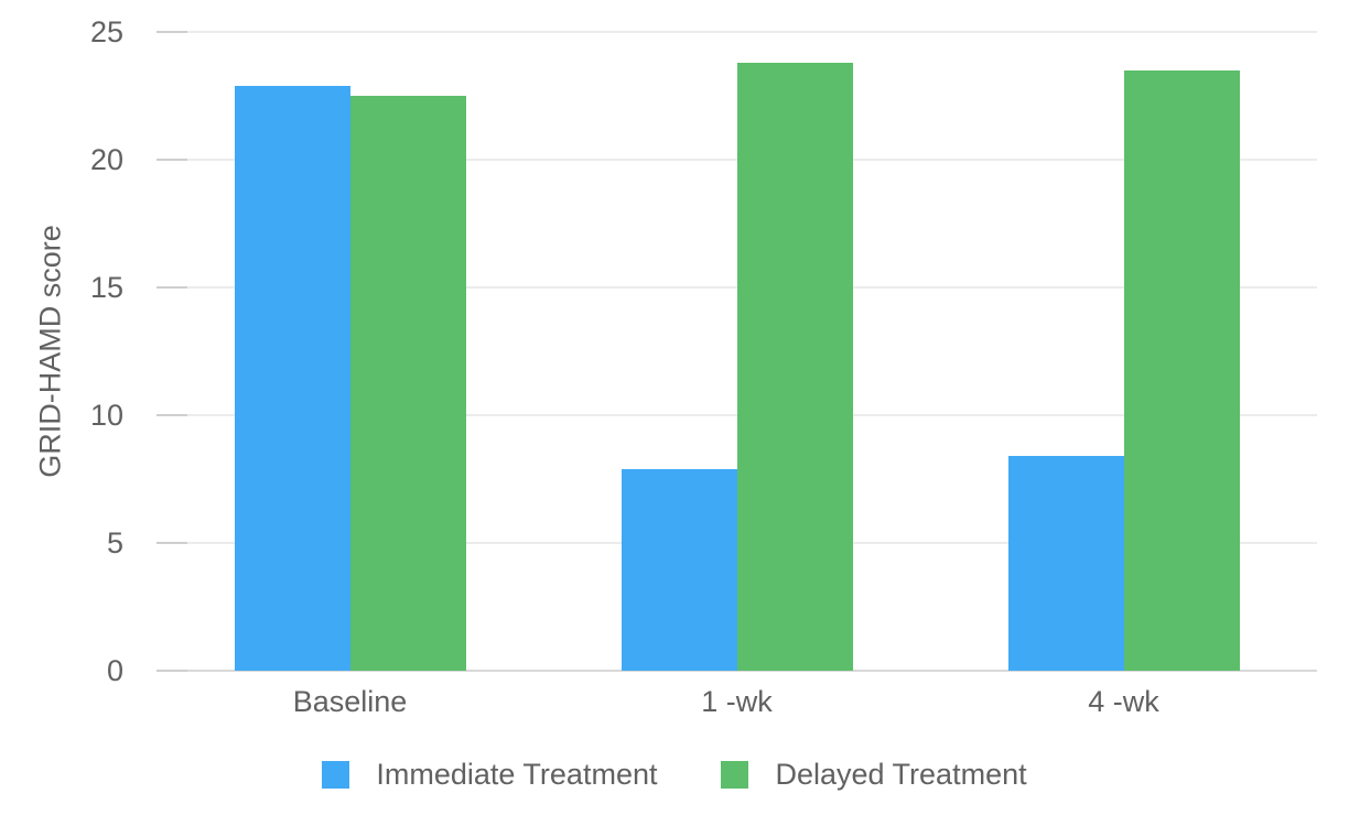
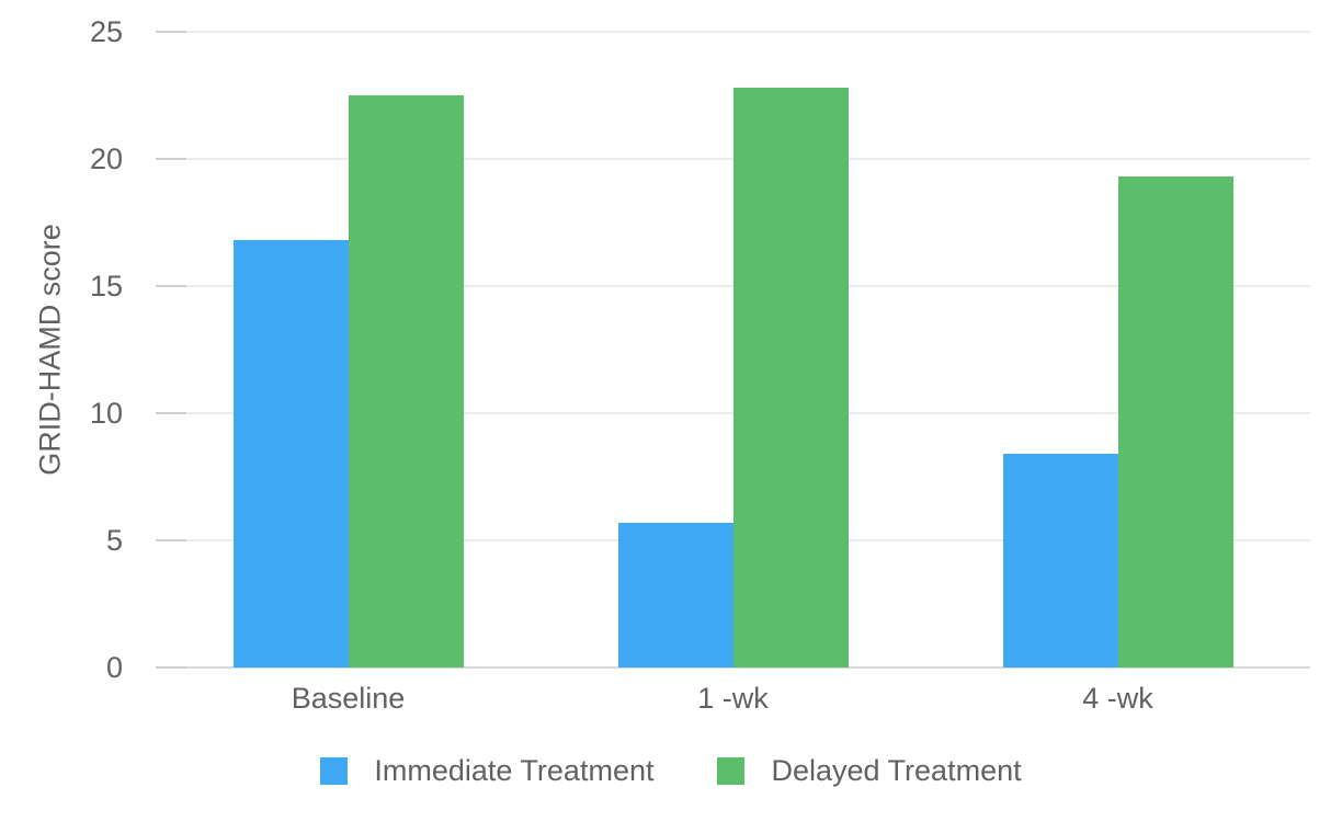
Immediate Treatment/Baseline: 22.9 -> 16.8
Immediate Treatment/1 -wk: 7.9 -> 5.7
Delayed Treatment/1 -wk: 23.8 -> 22.8
Delayed Treatment/4 -wk: 23.5 -> 19.3
